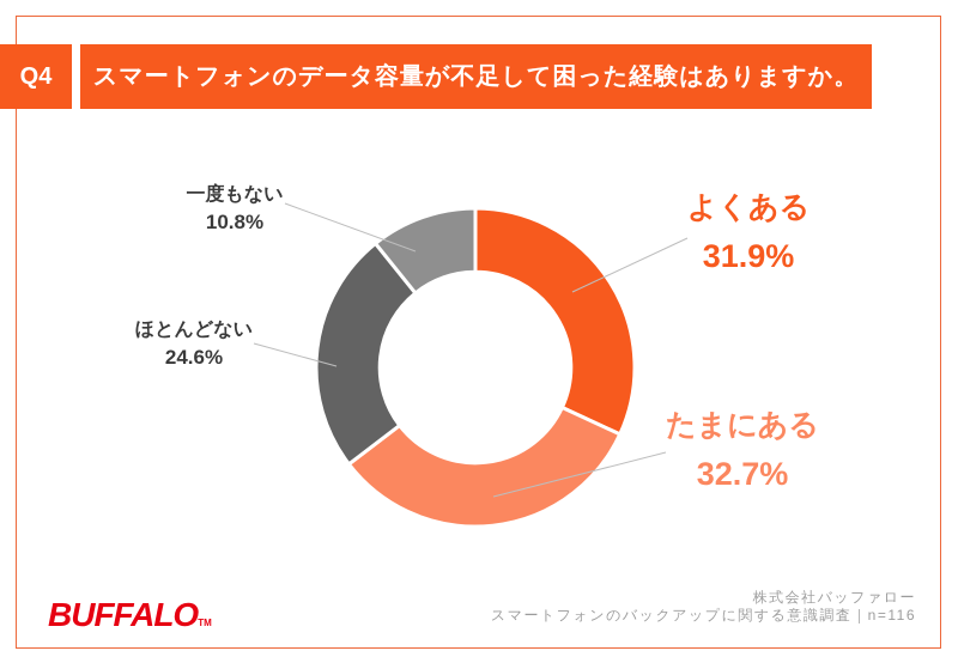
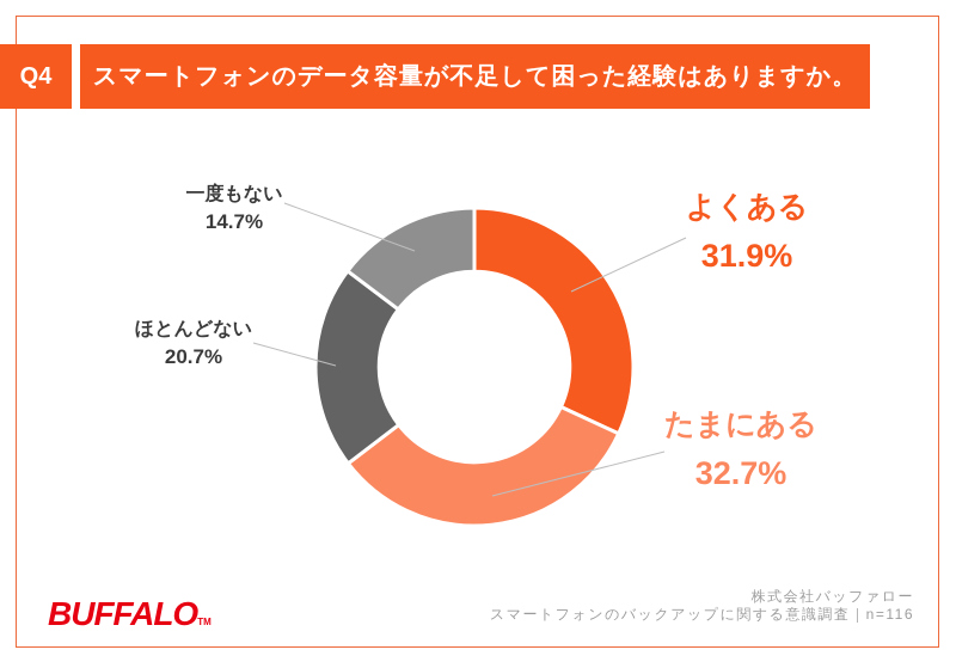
ほとんどない: 24.6% -> 20.7%
一度もない: 10.8% -> 14.7%
